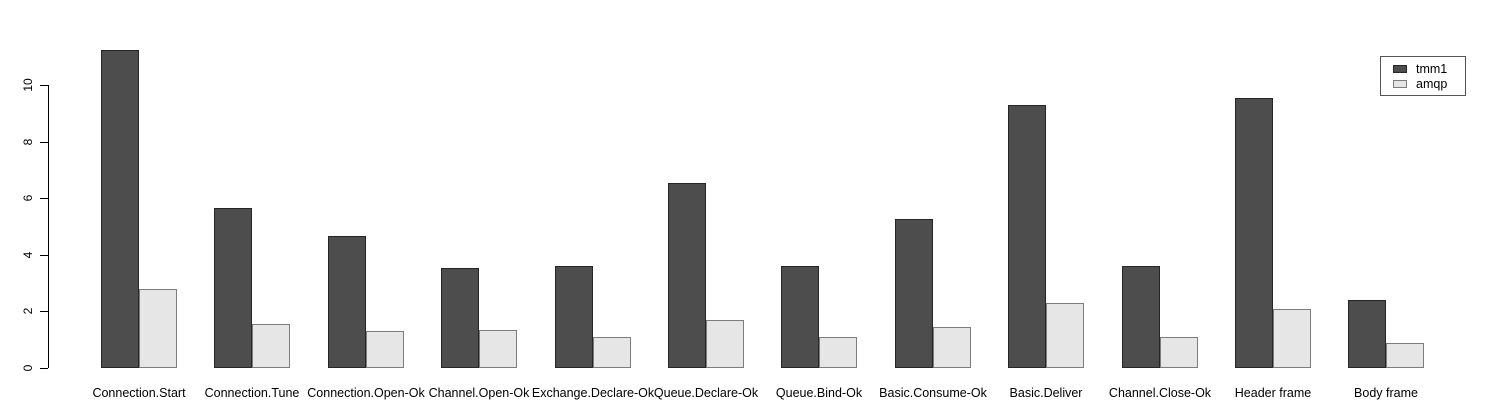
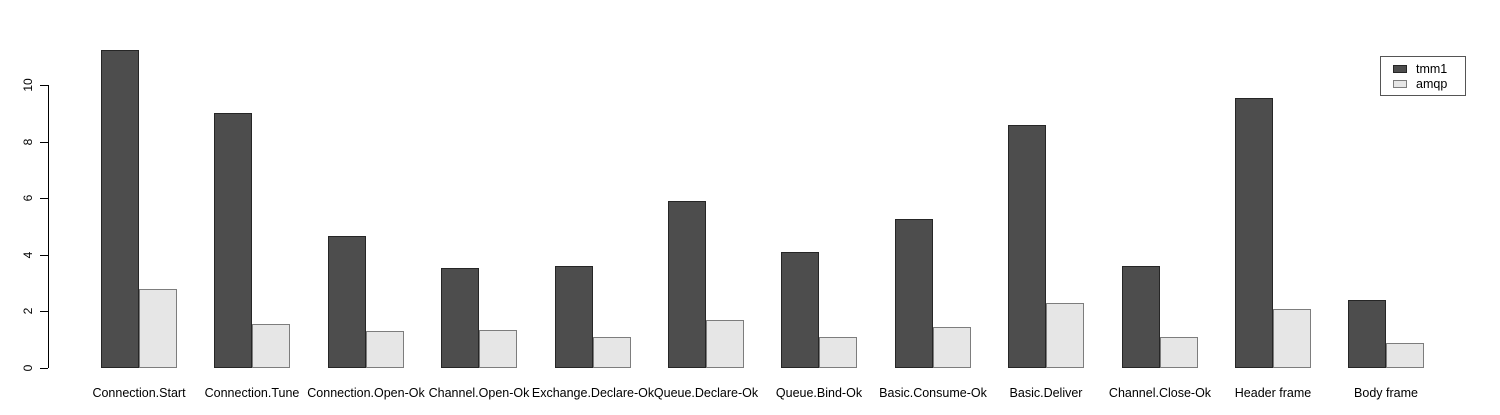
tmm1/Connection.Tune: 5.7 -> 9.0
tmm1/Queue.Declare-Ok: 6.5 -> 5.9
tmm1/Queue.Bind-Ok: 3.6 -> 4.1
tmm1/Basic.Deliver: 9.3 -> 8.6
